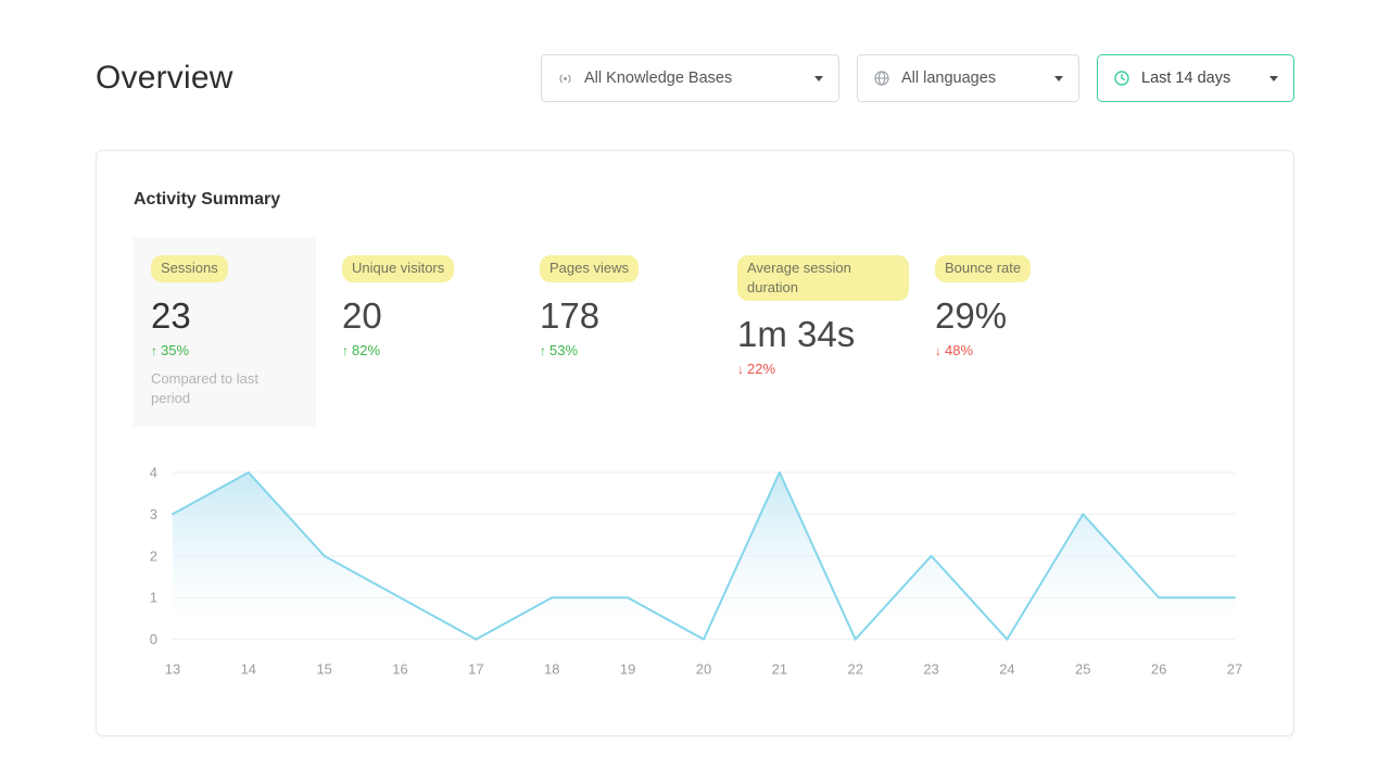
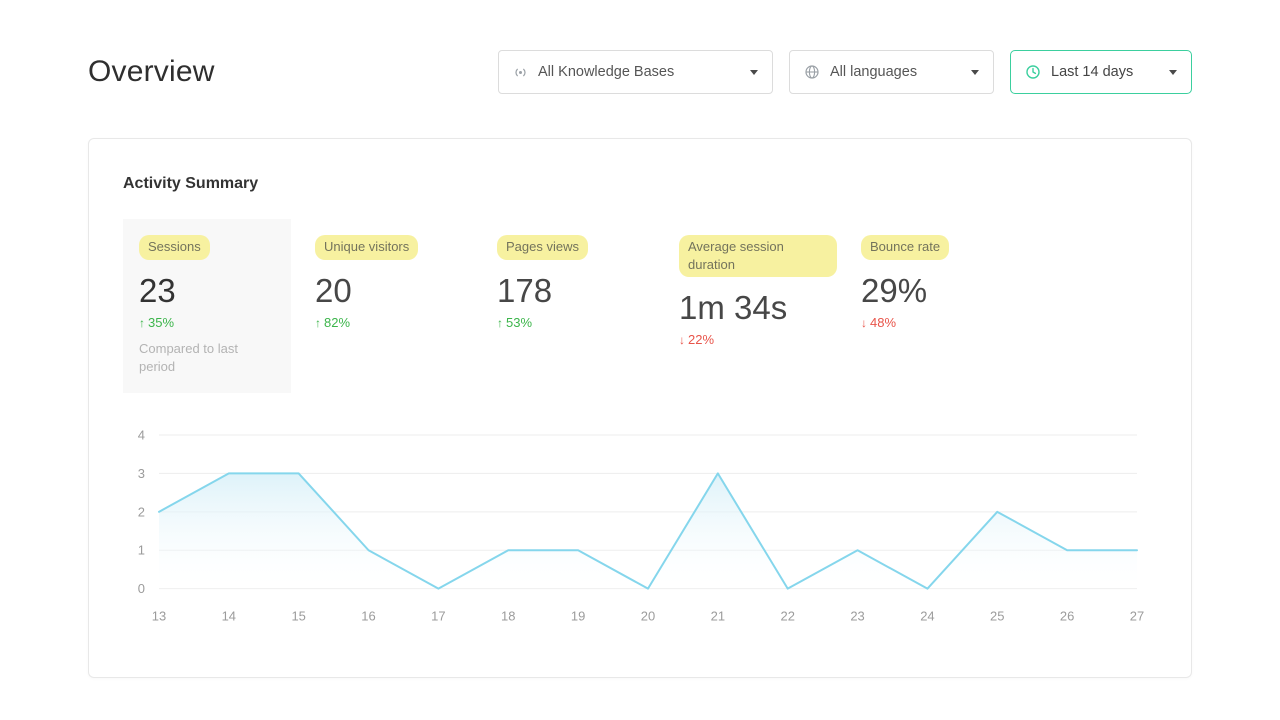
13: 3 -> 2
14: 4 -> 3
15: 2 -> 3
21: 4 -> 3
23: 2 -> 1
25: 3 -> 2
